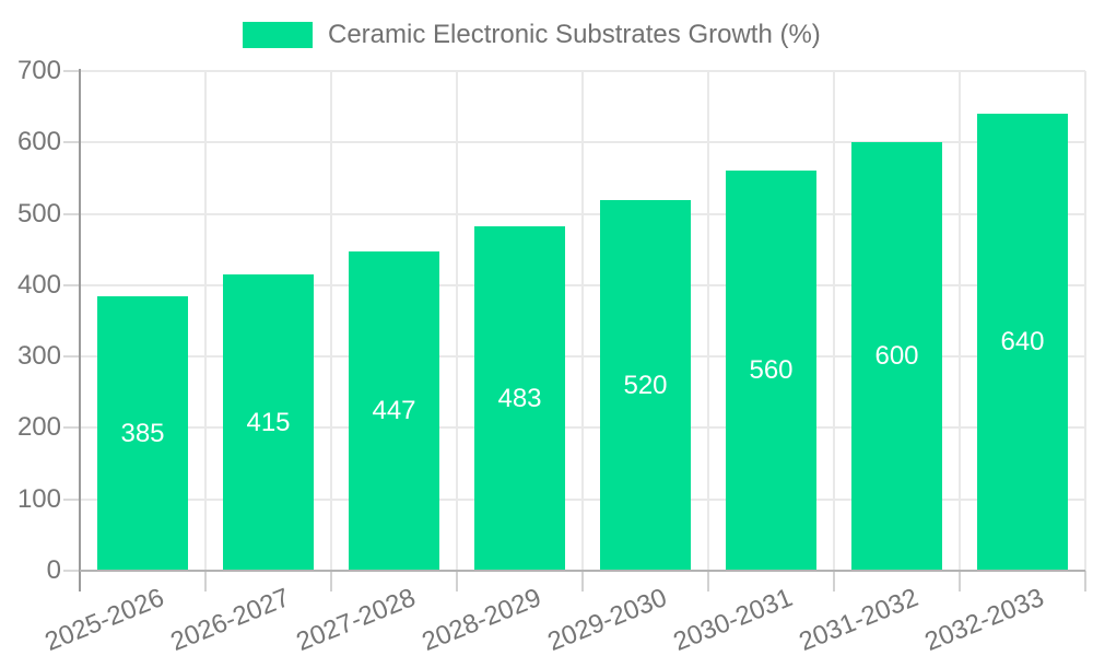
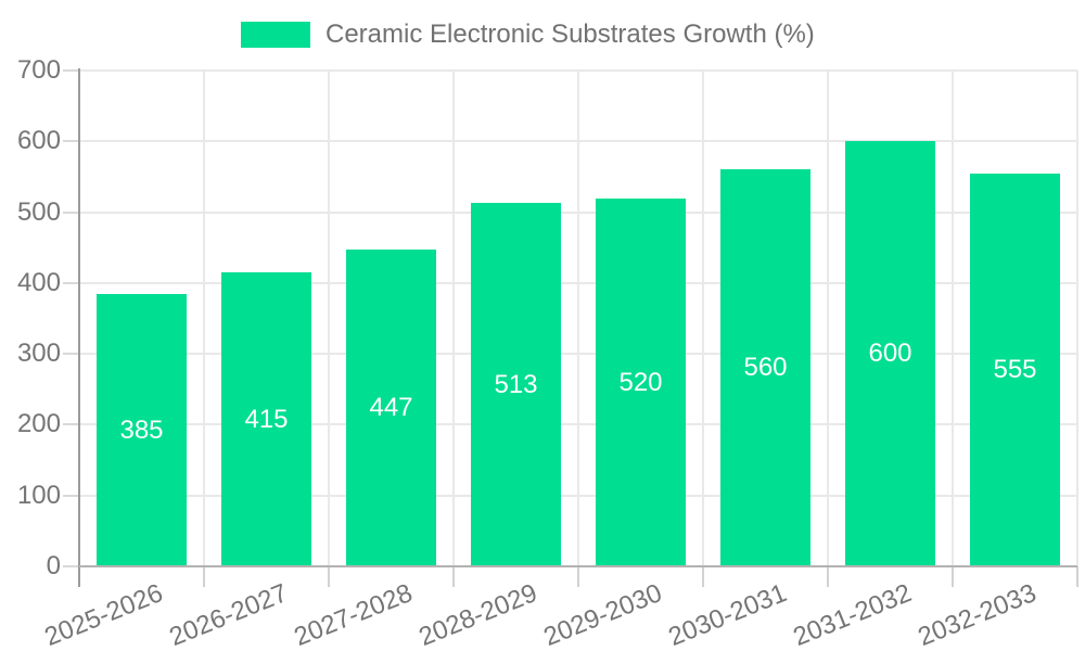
2028-2029: 483 -> 513
2032-2033: 640 -> 555
